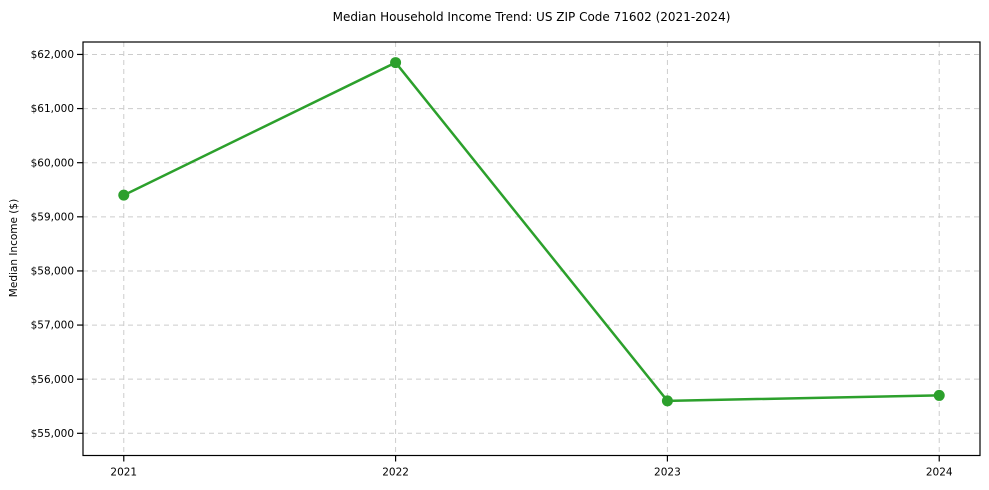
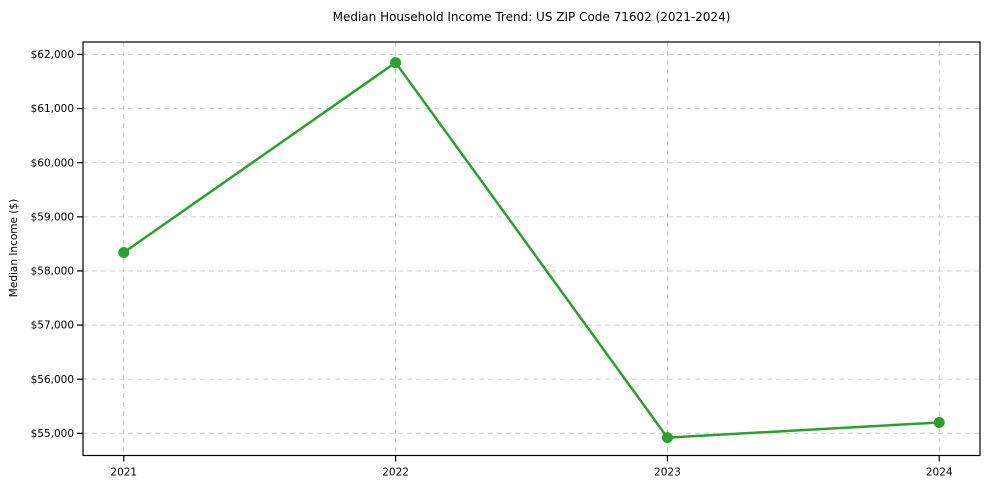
2021: $59400 -> $58300
2023: $55600 -> $54900
2024: $55700 -> $55200
